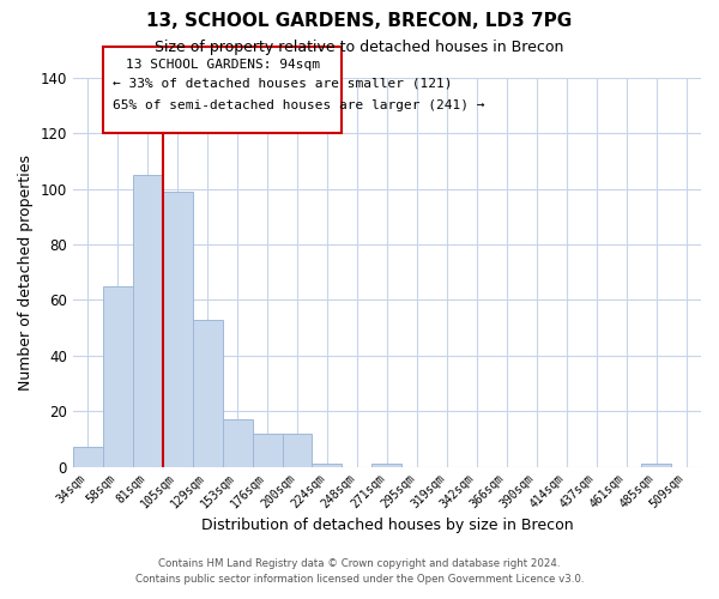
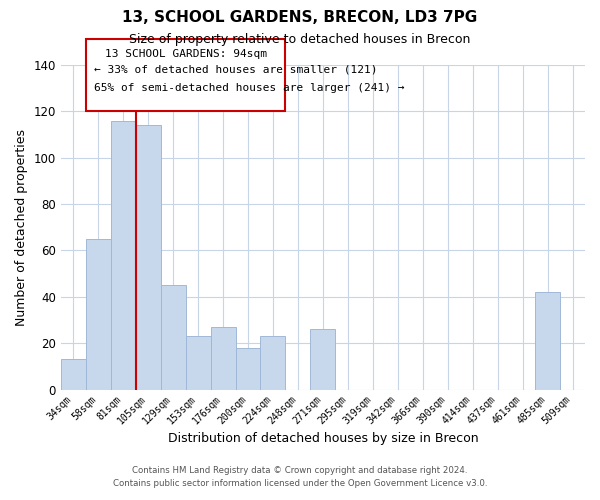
34sqm: 7 -> 13
81sqm: 105 -> 116
105sqm: 99 -> 114
129sqm: 53 -> 45
153sqm: 17 -> 23
176sqm: 12 -> 27
200sqm: 12 -> 18
224sqm: 1 -> 23
271sqm: 1 -> 26
485sqm: 1 -> 42
